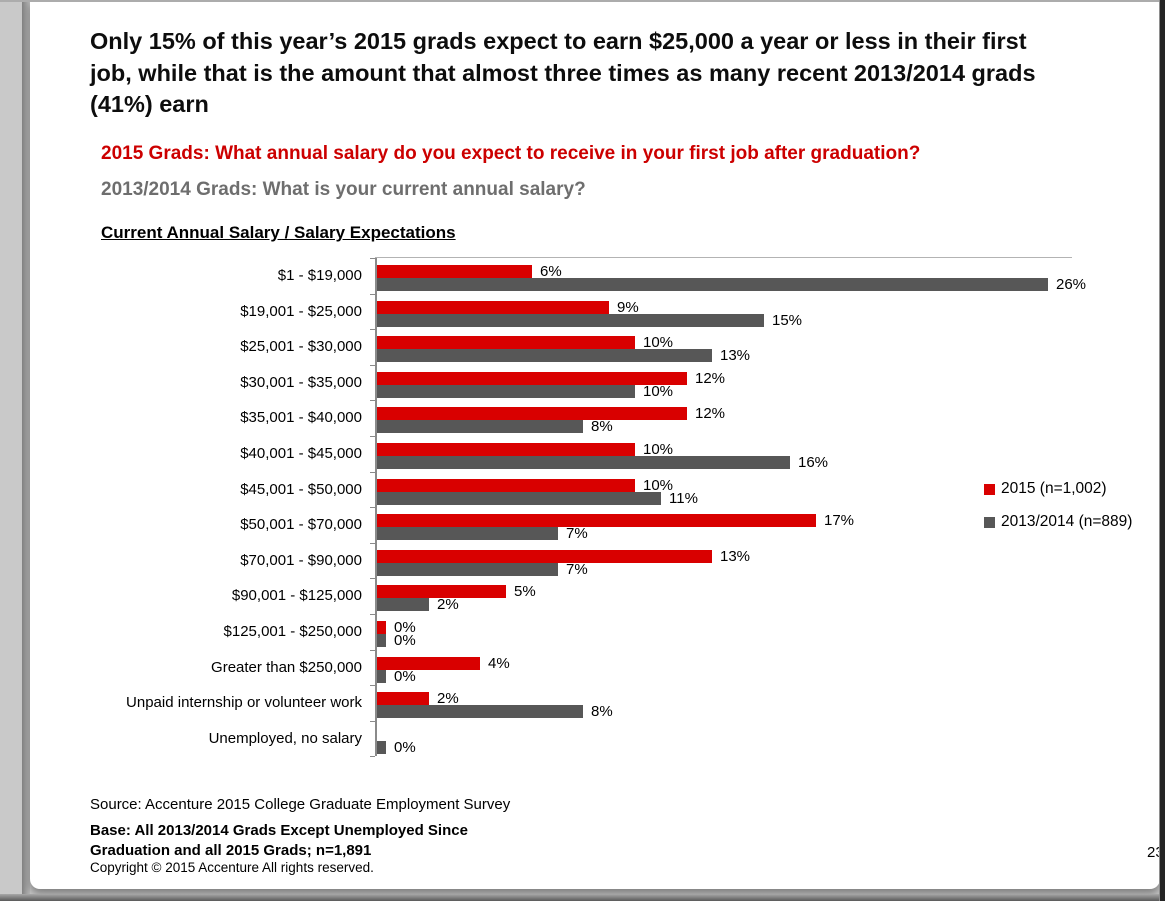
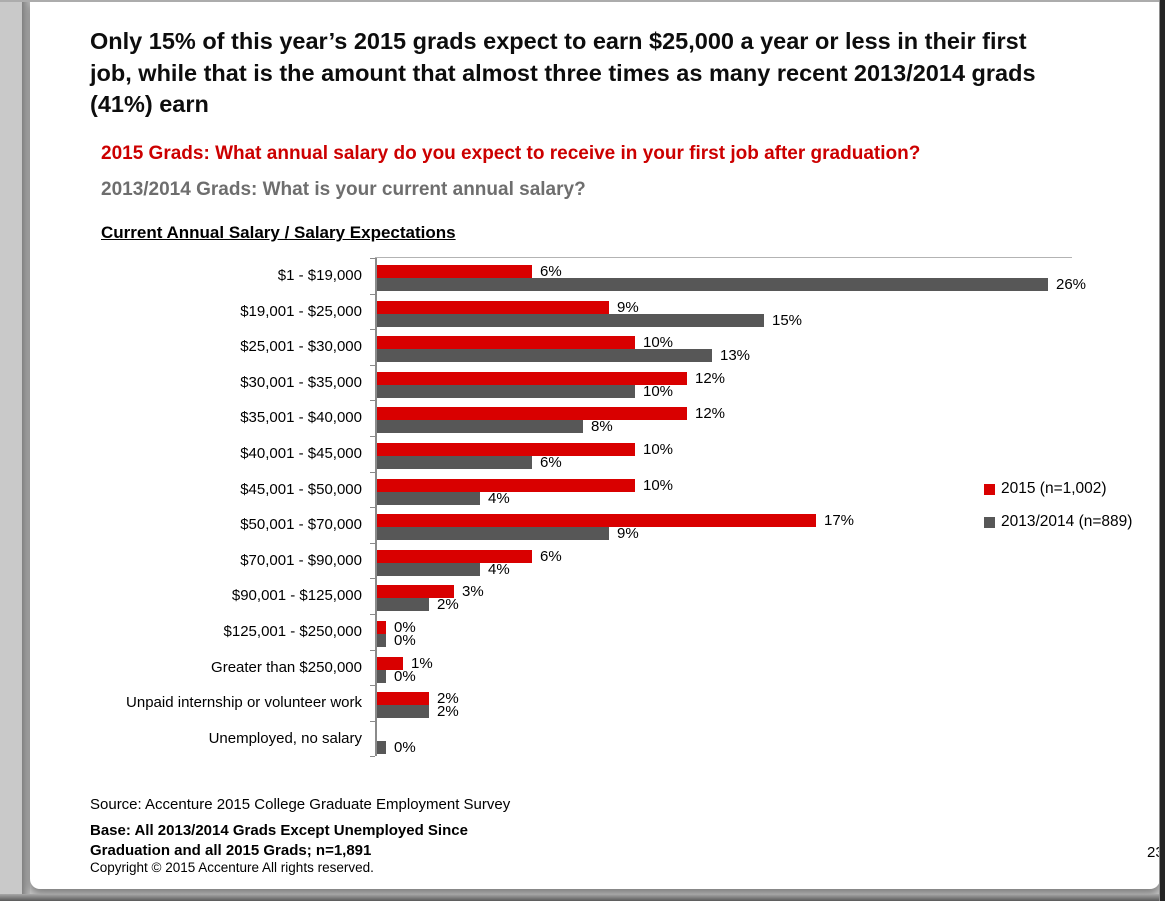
2013/2014 (n=889)/$40,001 - $45,000: 16% -> 6%
2013/2014 (n=889)/$45,001 - $50,000: 11% -> 4%
2013/2014 (n=889)/$50,001 - $70,000: 7% -> 9%
2015 (n=1,002)/$70,001 - $90,000: 13% -> 6%
2013/2014 (n=889)/$70,001 - $90,000: 7% -> 4%
2015 (n=1,002)/$90,001 - $125,000: 5% -> 3%
2015 (n=1,002)/Greater than $250,000: 4% -> 1%
2013/2014 (n=889)/Unpaid internship or volunteer work: 8% -> 2%
